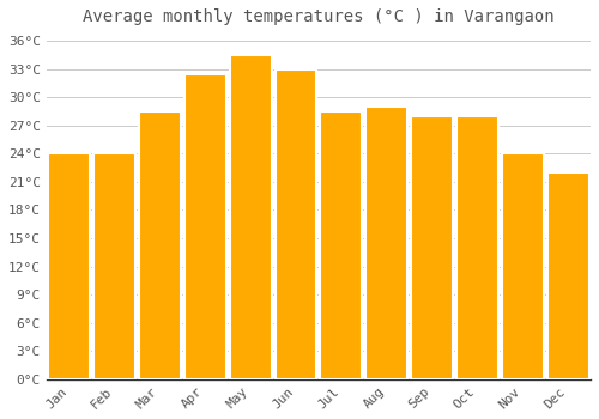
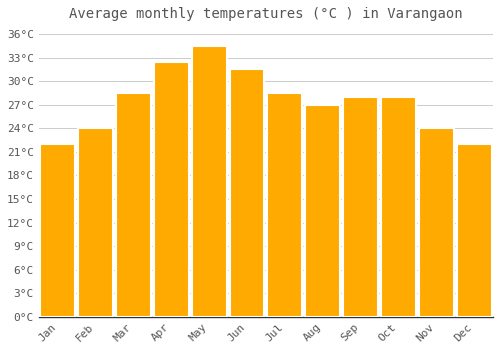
Jan: 24.0°C -> 22.0°C
Jun: 33.0°C -> 31.5°C
Aug: 29.0°C -> 27.0°C
